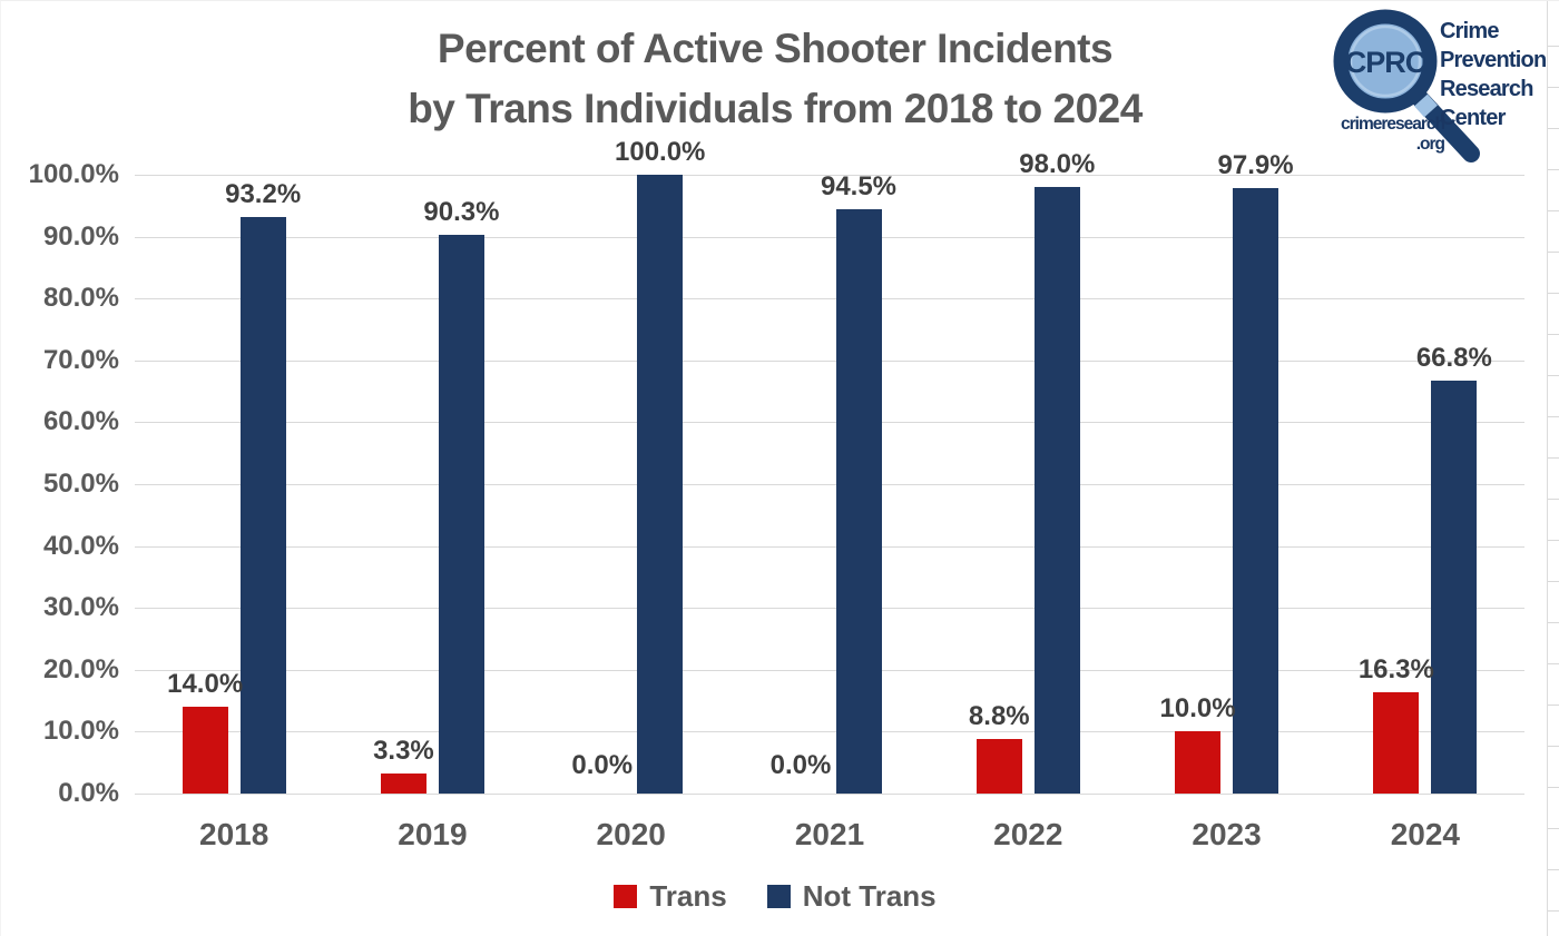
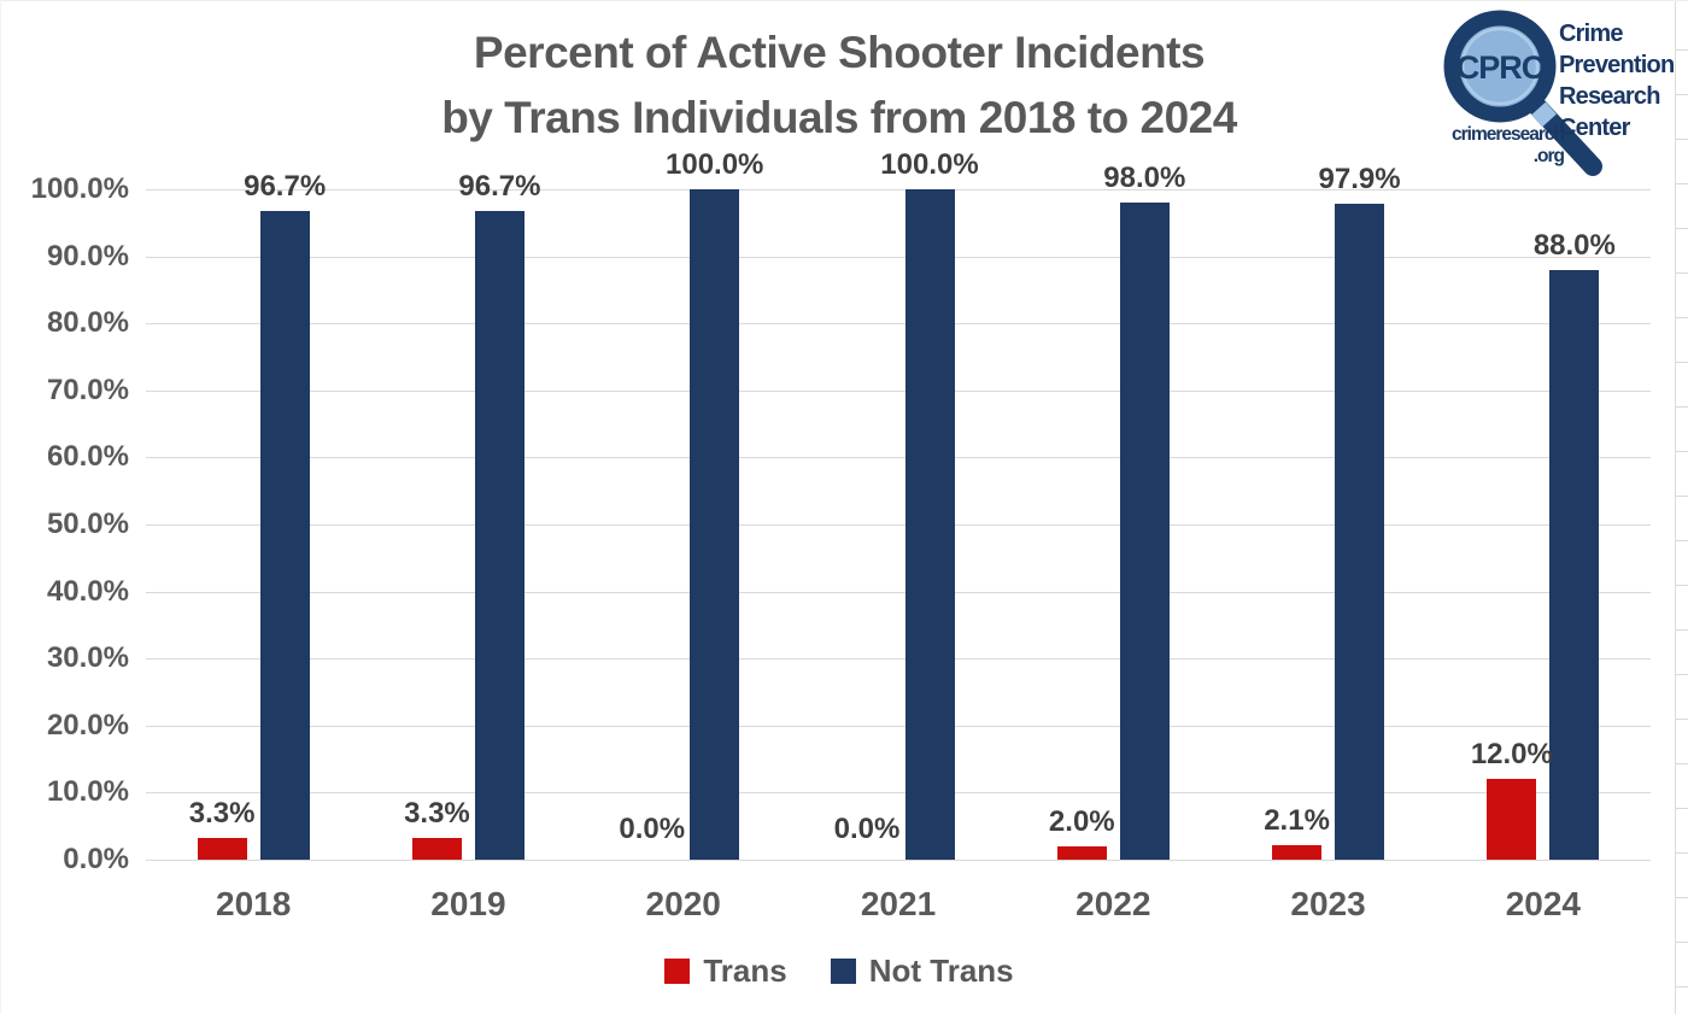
Trans/2018: 14.0% -> 3.3%
Not Trans/2018: 93.2% -> 96.7%
Not Trans/2019: 90.3% -> 96.7%
Not Trans/2021: 94.5% -> 100.0%
Trans/2022: 8.8% -> 2.0%
Trans/2023: 10.0% -> 2.1%
Trans/2024: 16.3% -> 12.0%
Not Trans/2024: 66.8% -> 88.0%
